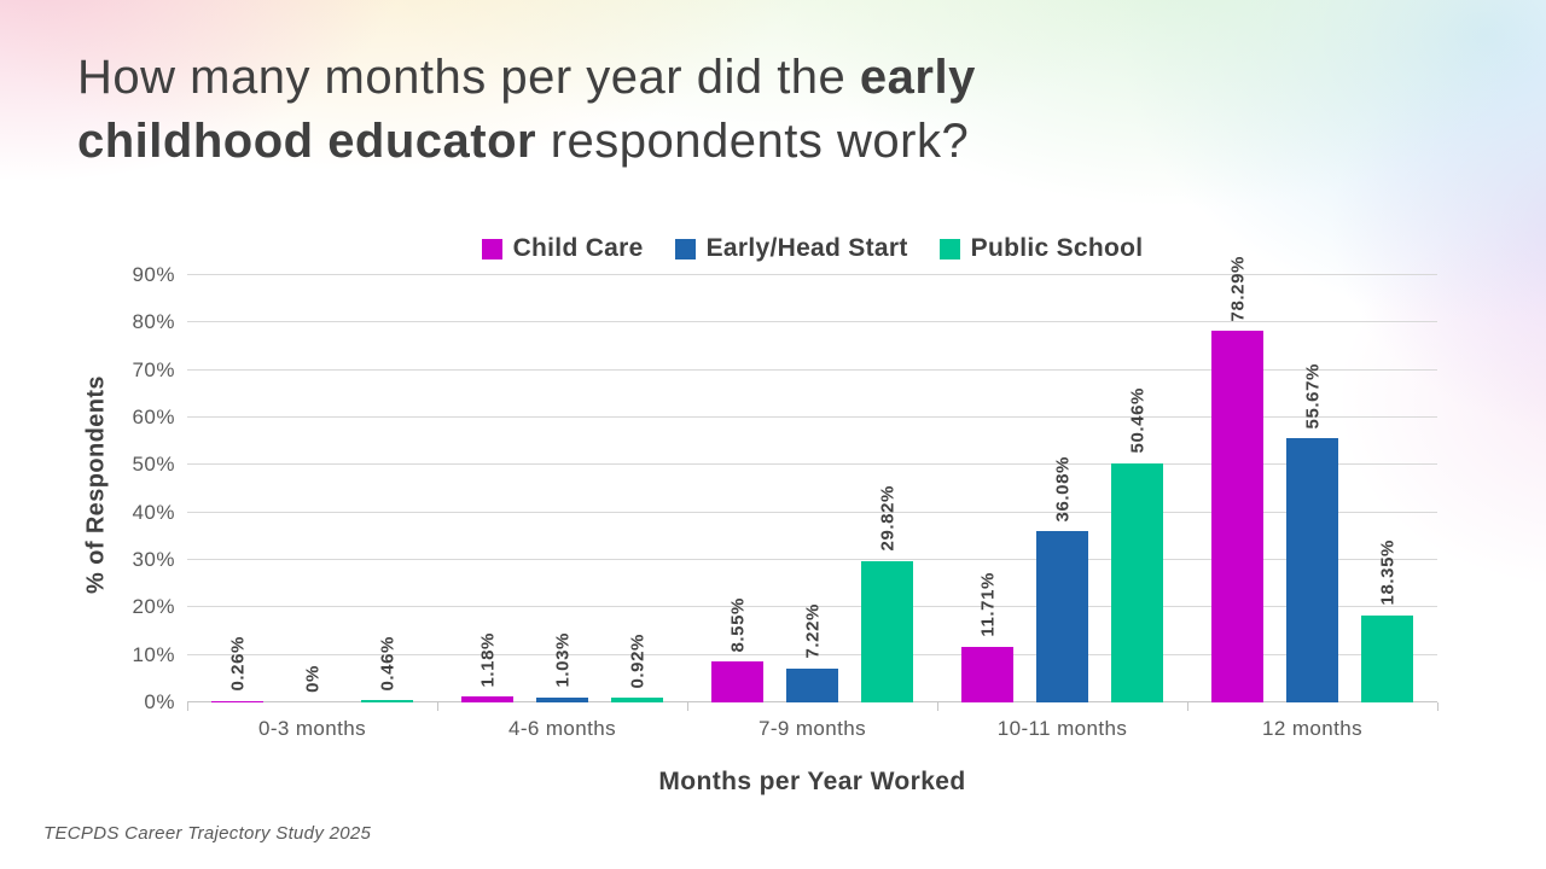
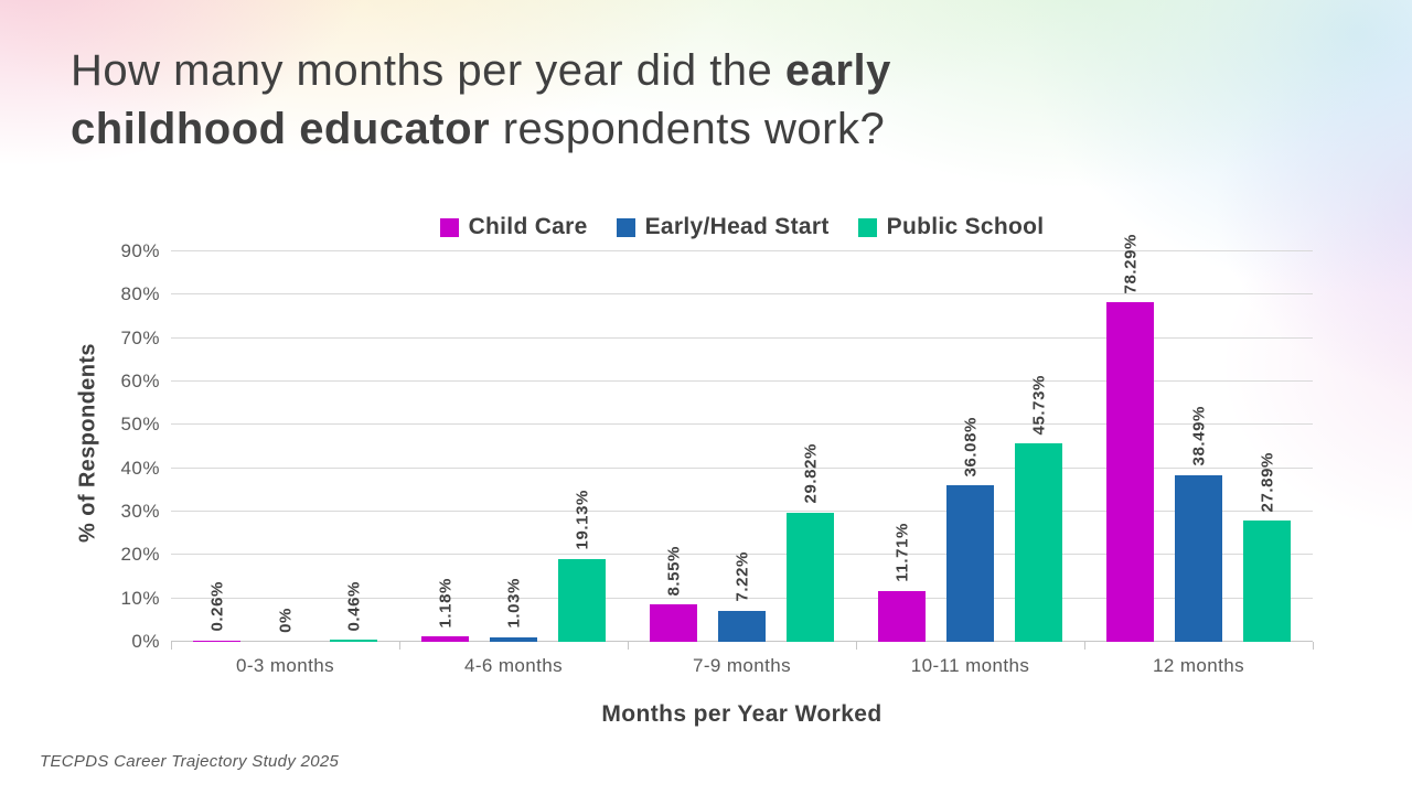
Public School/4-6 months: 0.92% -> 19.13%
Public School/10-11 months: 50.46% -> 45.73%
Early/Head Start/12 months: 55.67% -> 38.49%
Public School/12 months: 18.35% -> 27.89%
